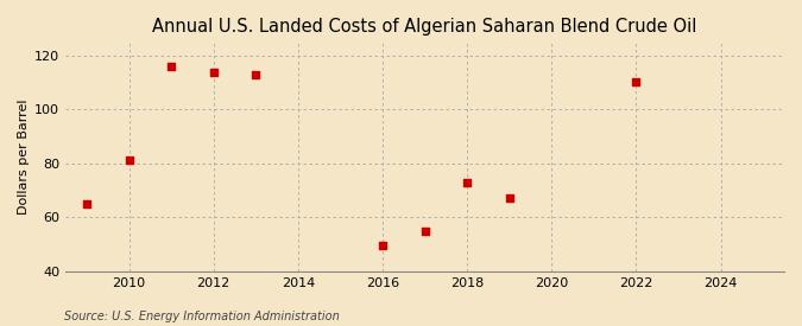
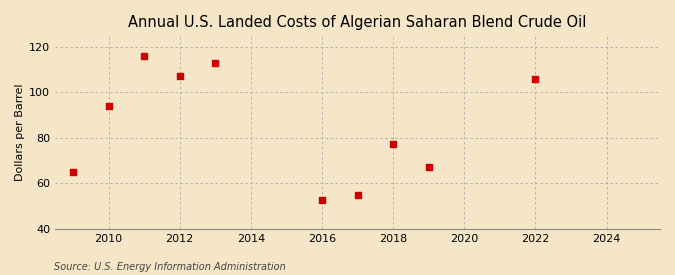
2010: 81.0 -> 94.0
2012: 113.5 -> 107.0
2016: 49.5 -> 52.5
2018: 73.0 -> 77.0
2022: 110.0 -> 106.0
